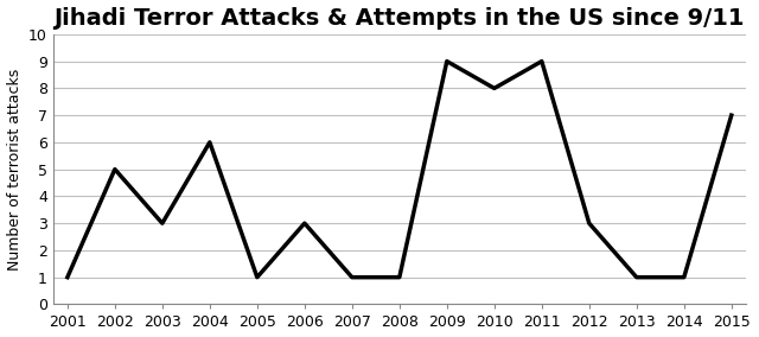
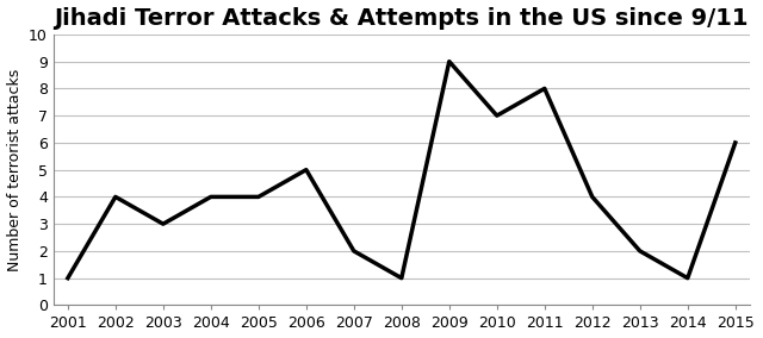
2002: 5 -> 4
2004: 6 -> 4
2005: 1 -> 4
2006: 3 -> 5
2007: 1 -> 2
2010: 8 -> 7
2011: 9 -> 8
2012: 3 -> 4
2013: 1 -> 2
2015: 7 -> 6
